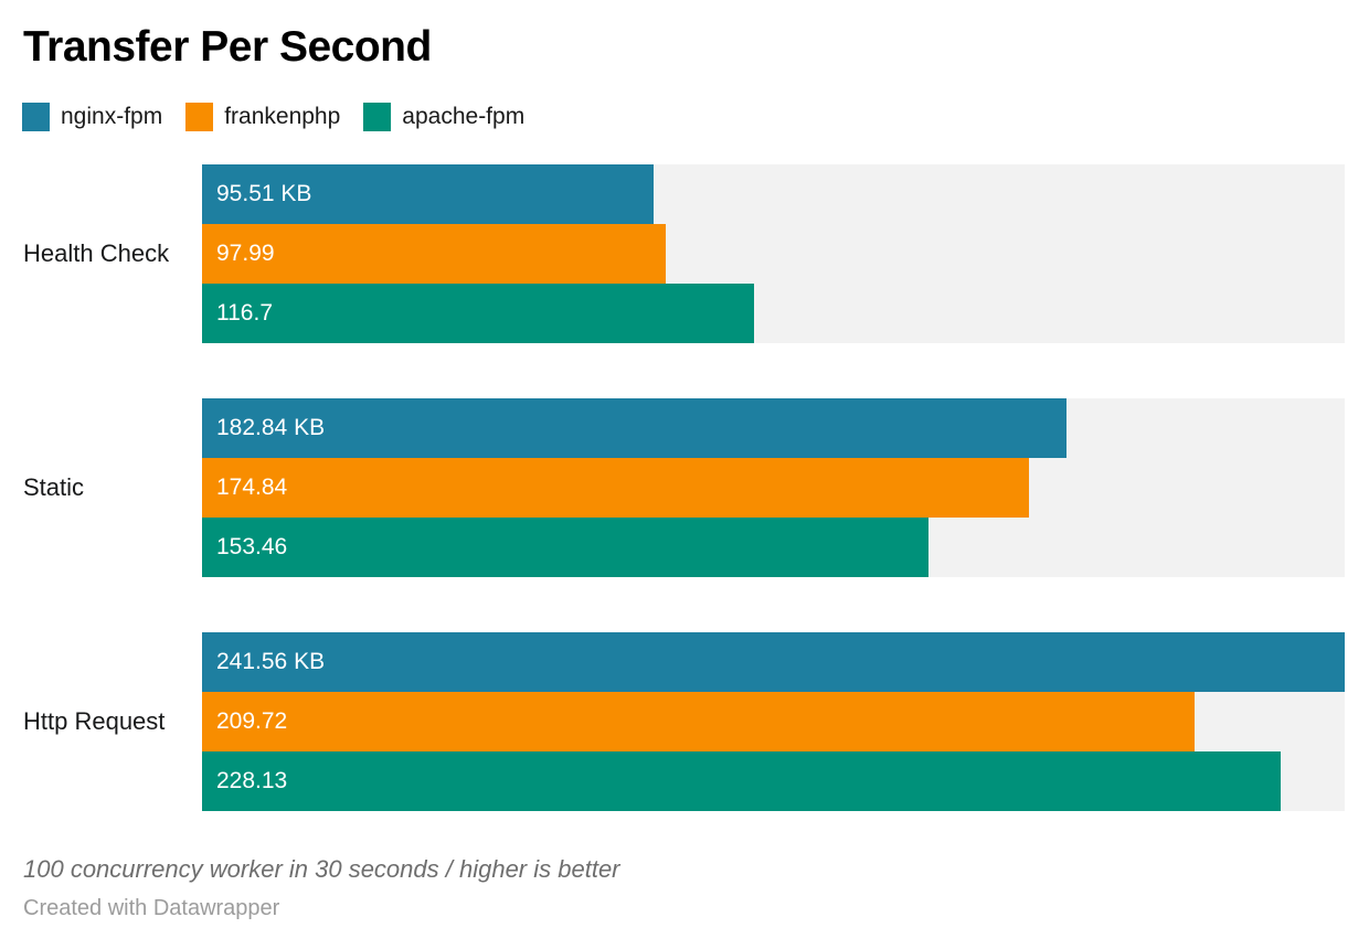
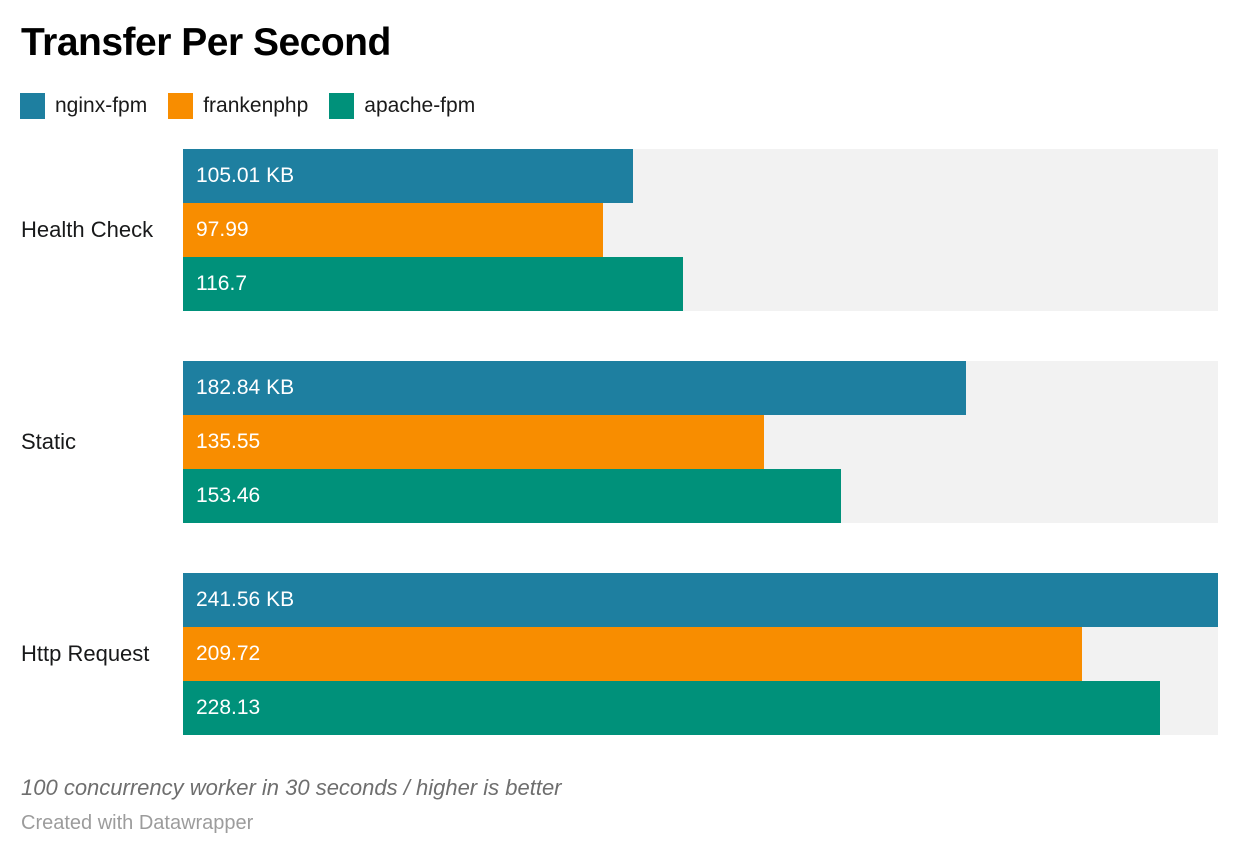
nginx-fpm/Health Check: 95.51 -> 105.01
frankenphp/Static: 174.84 -> 135.55
